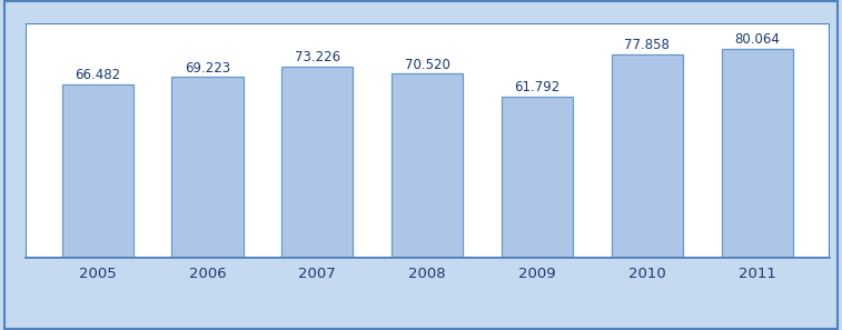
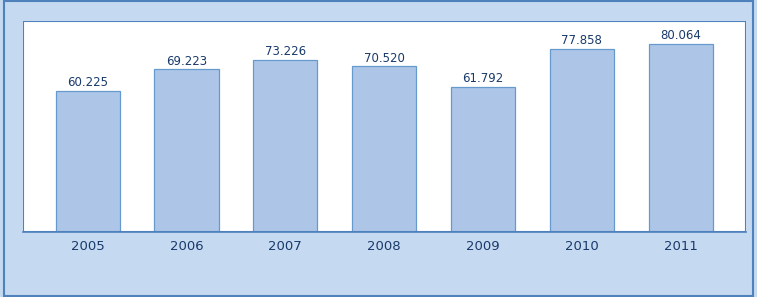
2005: 66.482 -> 60.225
